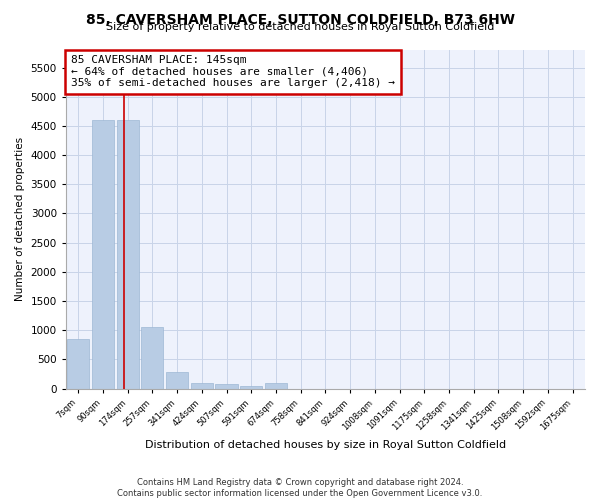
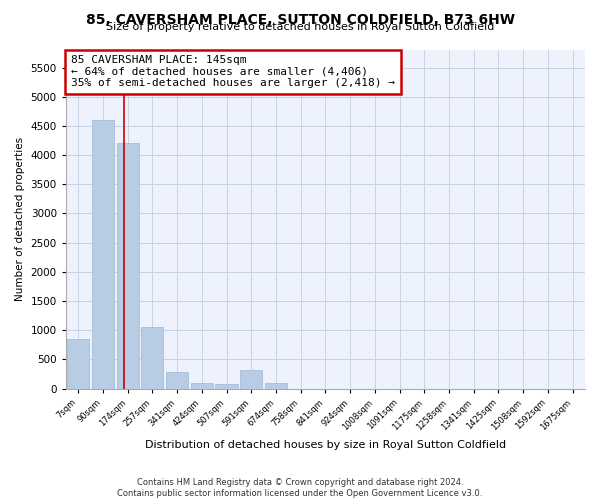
174sqm: 4600 -> 4200
591sqm: 50 -> 320
